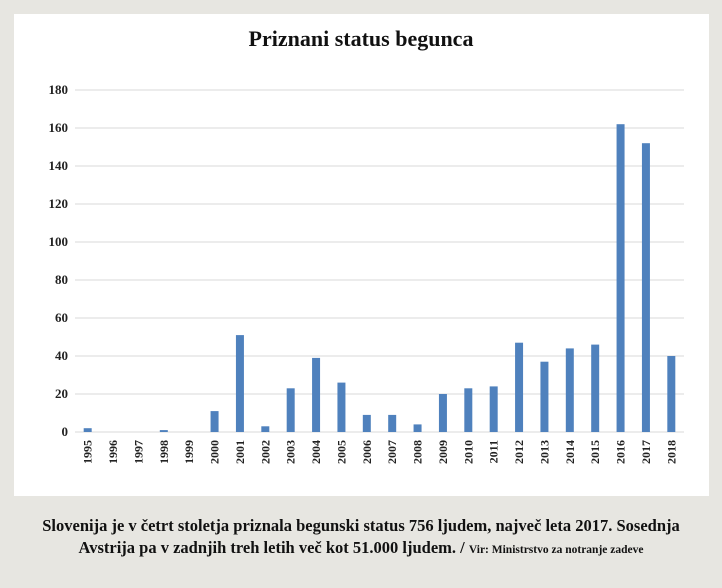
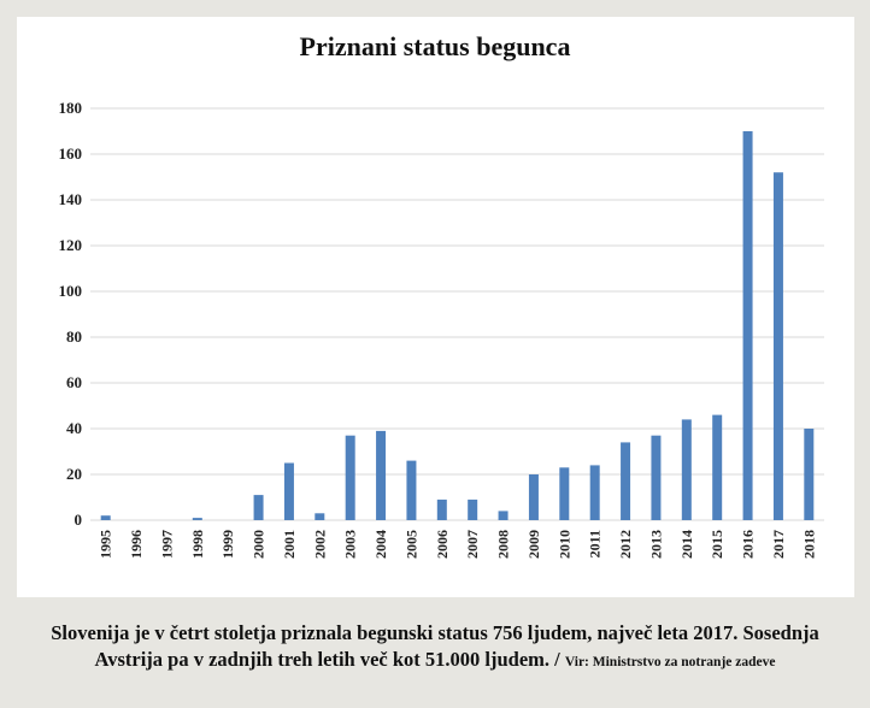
2001: 51 -> 25
2003: 23 -> 37
2012: 47 -> 34
2016: 162 -> 170
